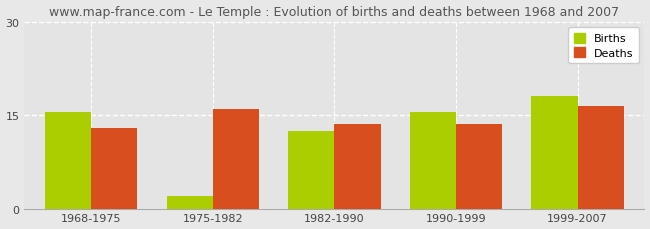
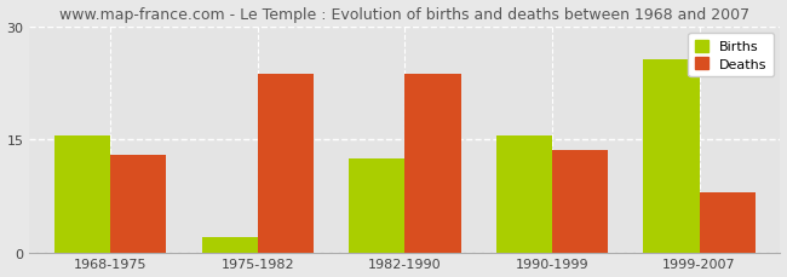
Deaths/1975-1982: 16.0 -> 23.6
Deaths/1982-1990: 13.5 -> 23.6
Births/1999-2007: 18.0 -> 25.6
Deaths/1999-2007: 16.5 -> 8.0
